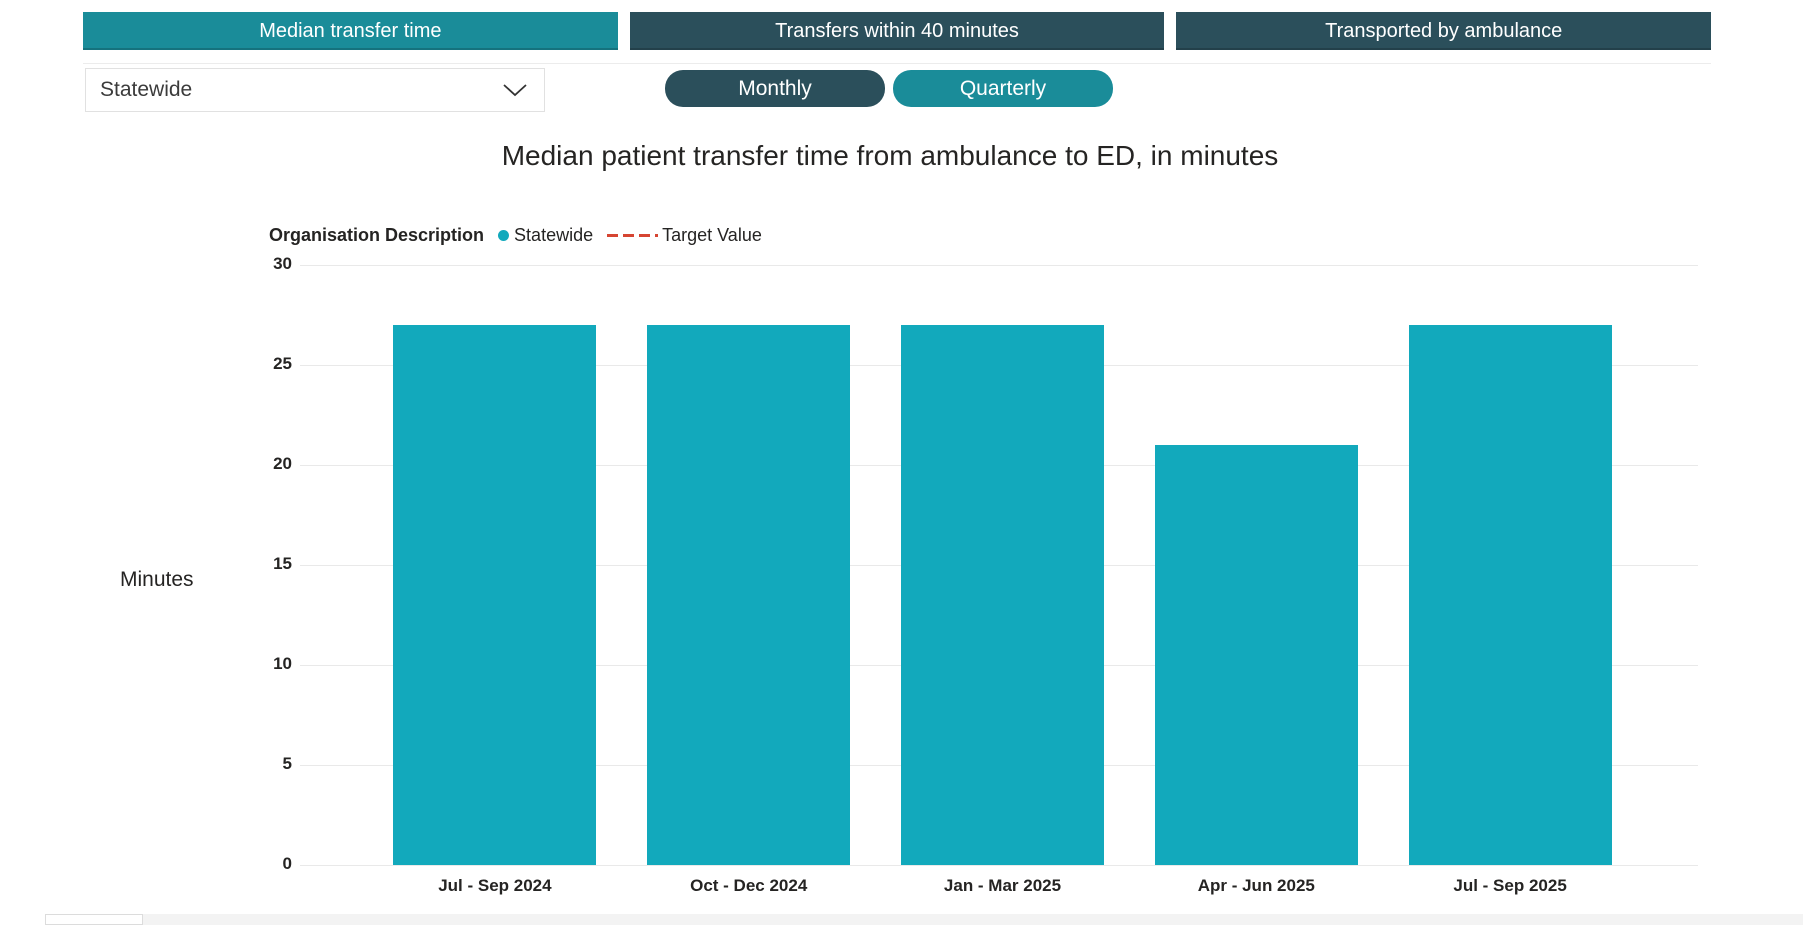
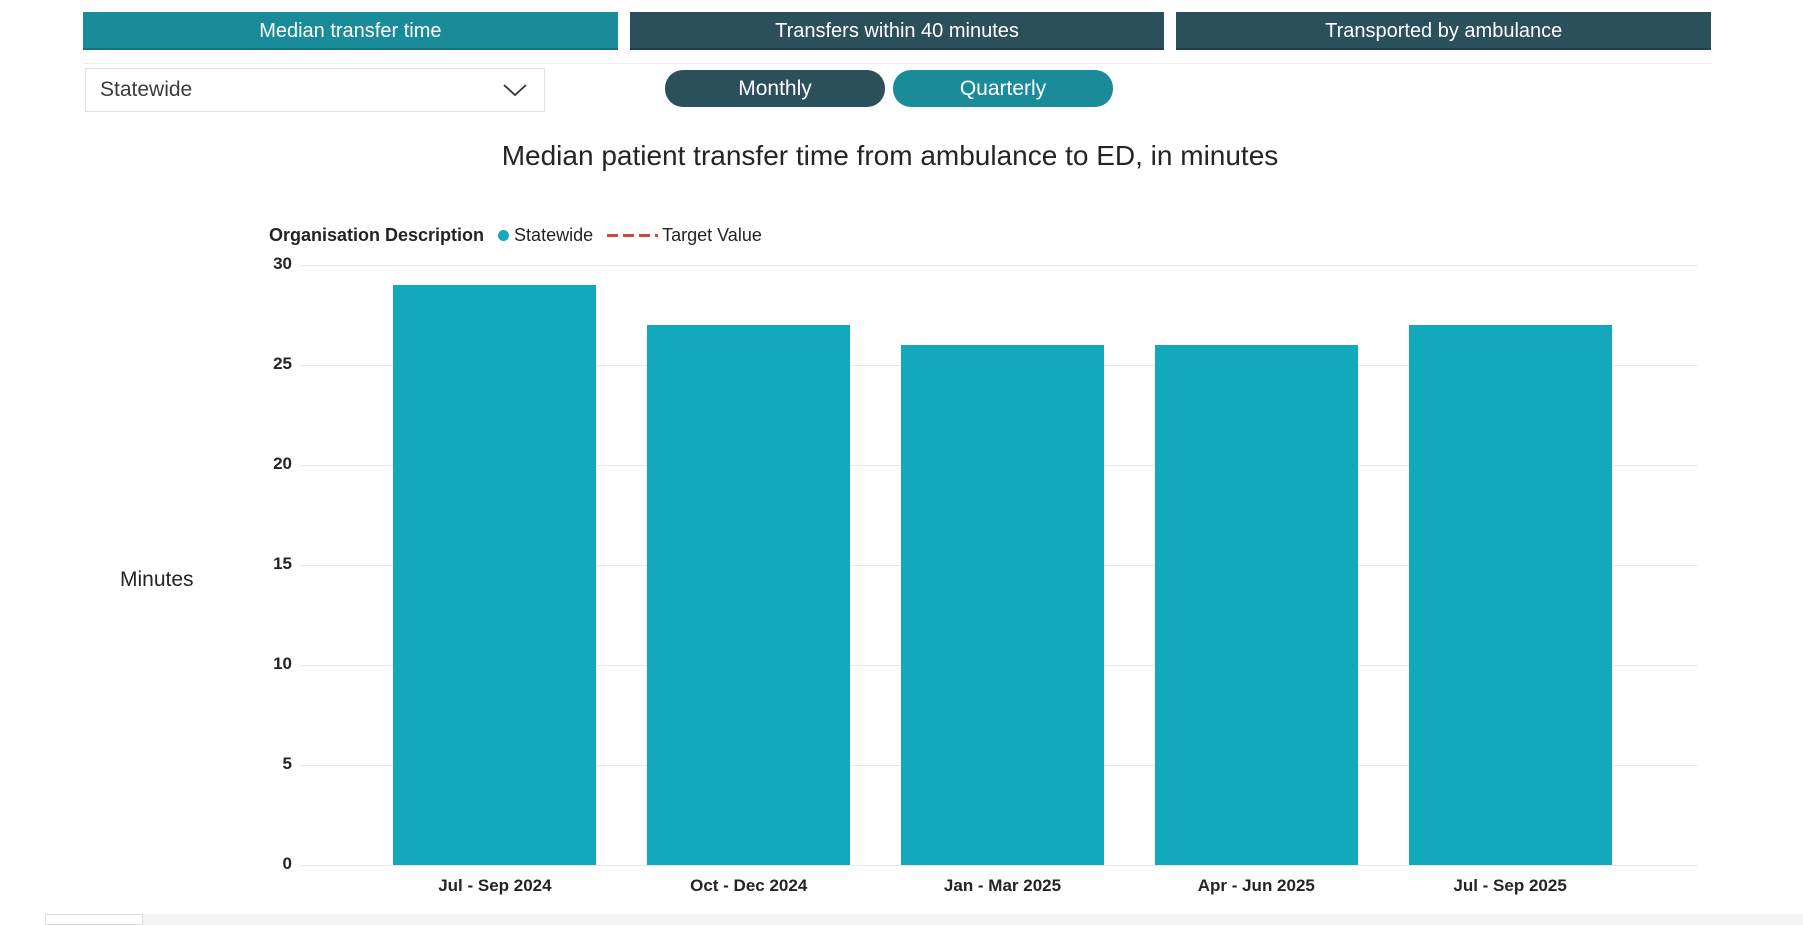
Jul - Sep 2024: 27 -> 29
Jan - Mar 2025: 27 -> 26
Apr - Jun 2025: 21 -> 26
